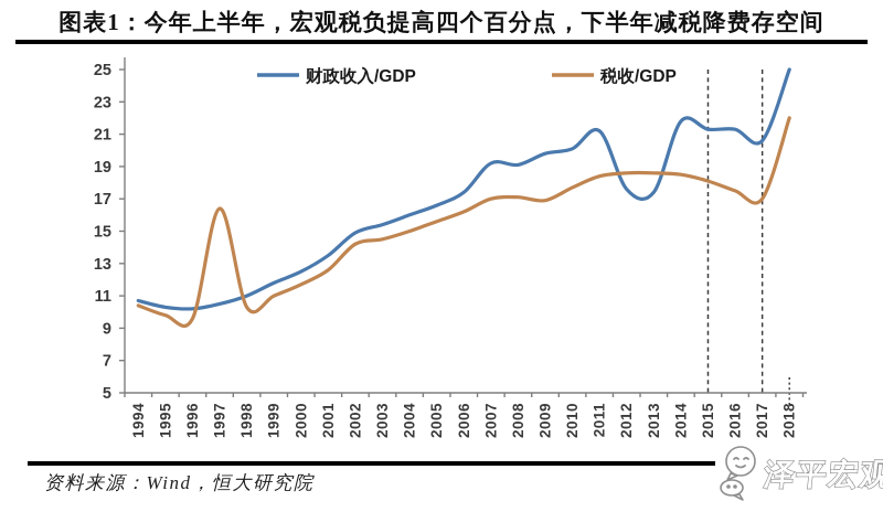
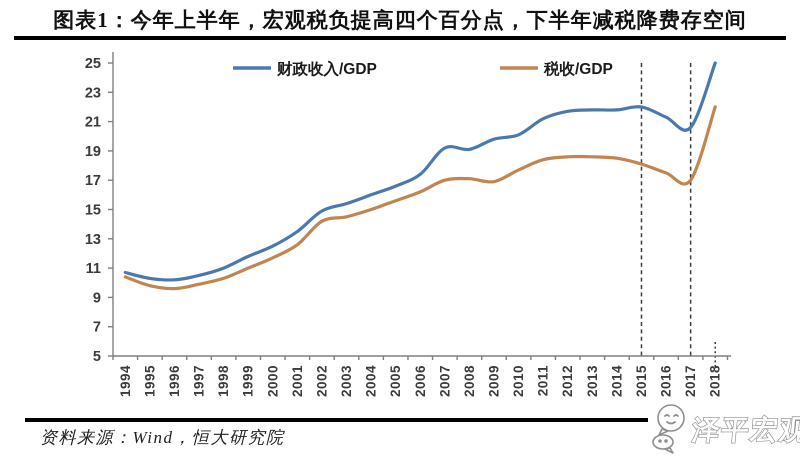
税收/GDP/1997: 16.4 -> 9.9
财政收入/GDP/2012: 17.6 -> 21.7
财政收入/GDP/2013: 17.4 -> 21.8
财政收入/GDP/2015: 21.3 -> 22.0
